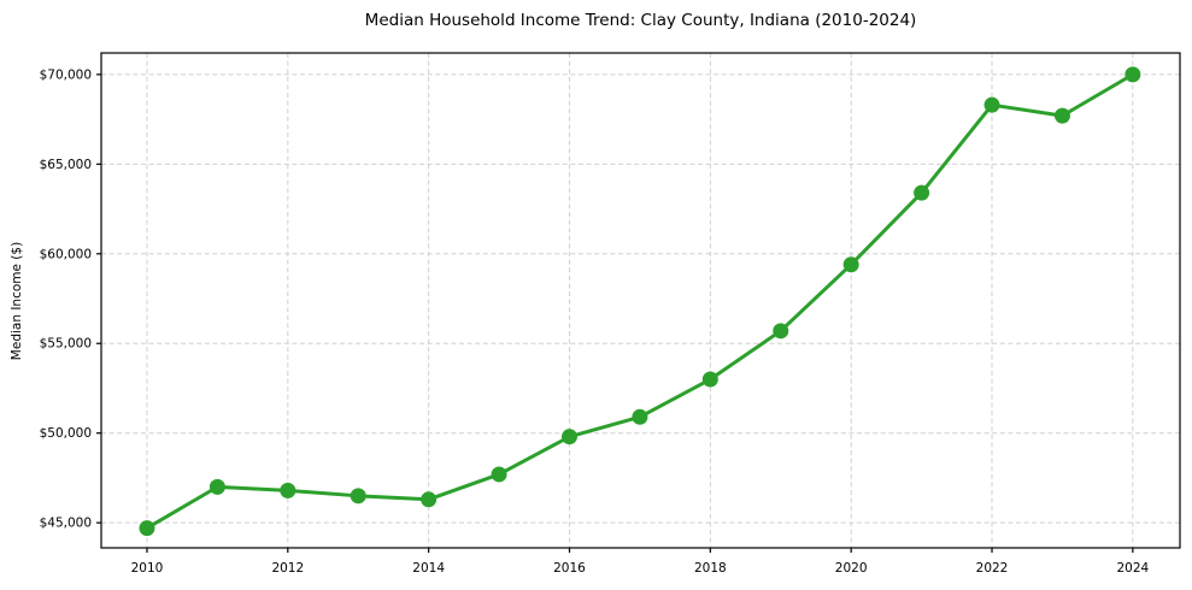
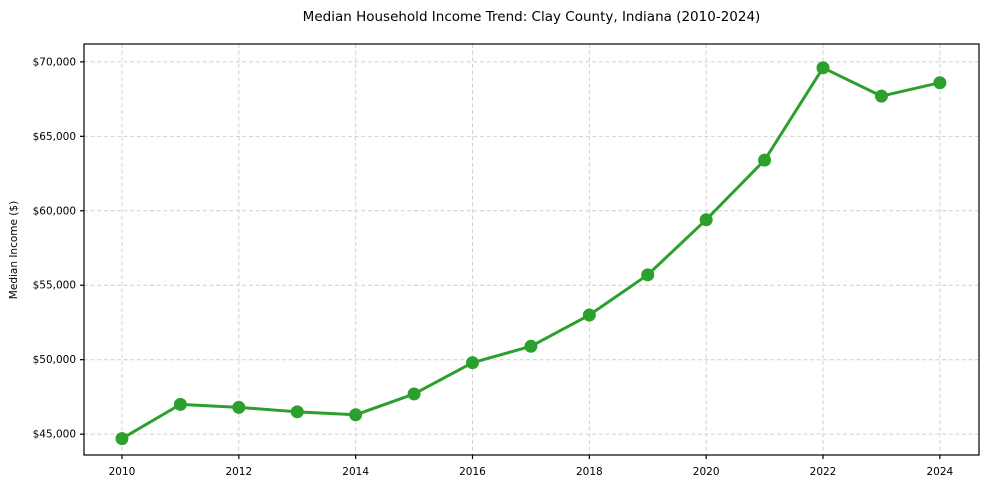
2022: $68300 -> $69600
2024: $70000 -> $68600
